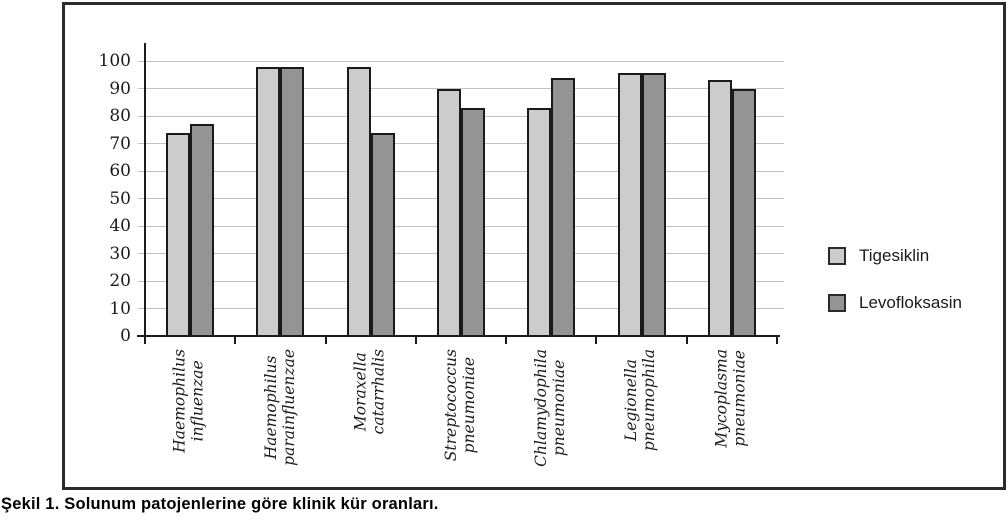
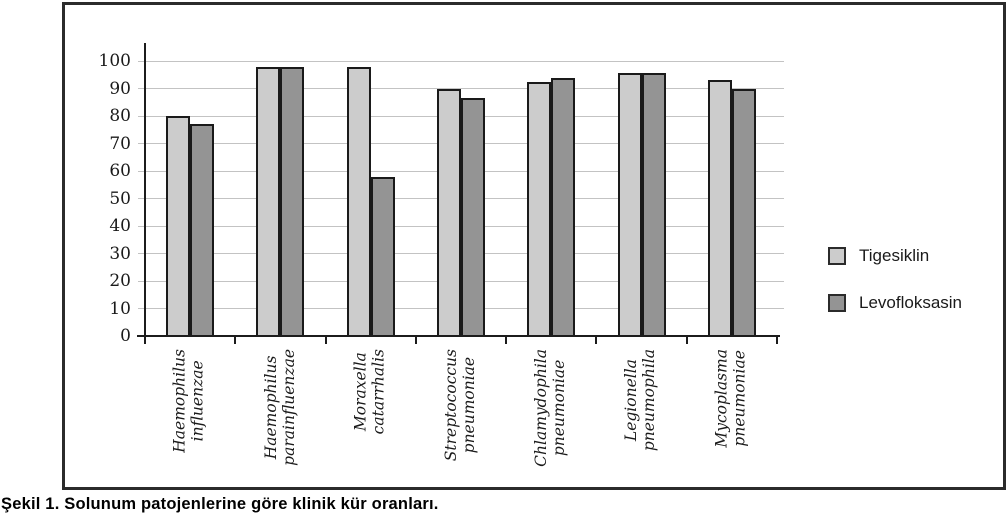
Tigesiklin/Haemophilus influenzae: 74 -> 80
Levofloksasin/Moraxella catarrhalis: 74 -> 58
Levofloksasin/Streptococcus pneumoniae: 83 -> 86
Tigesiklin/Chlamydophila pneumoniae: 83 -> 92
